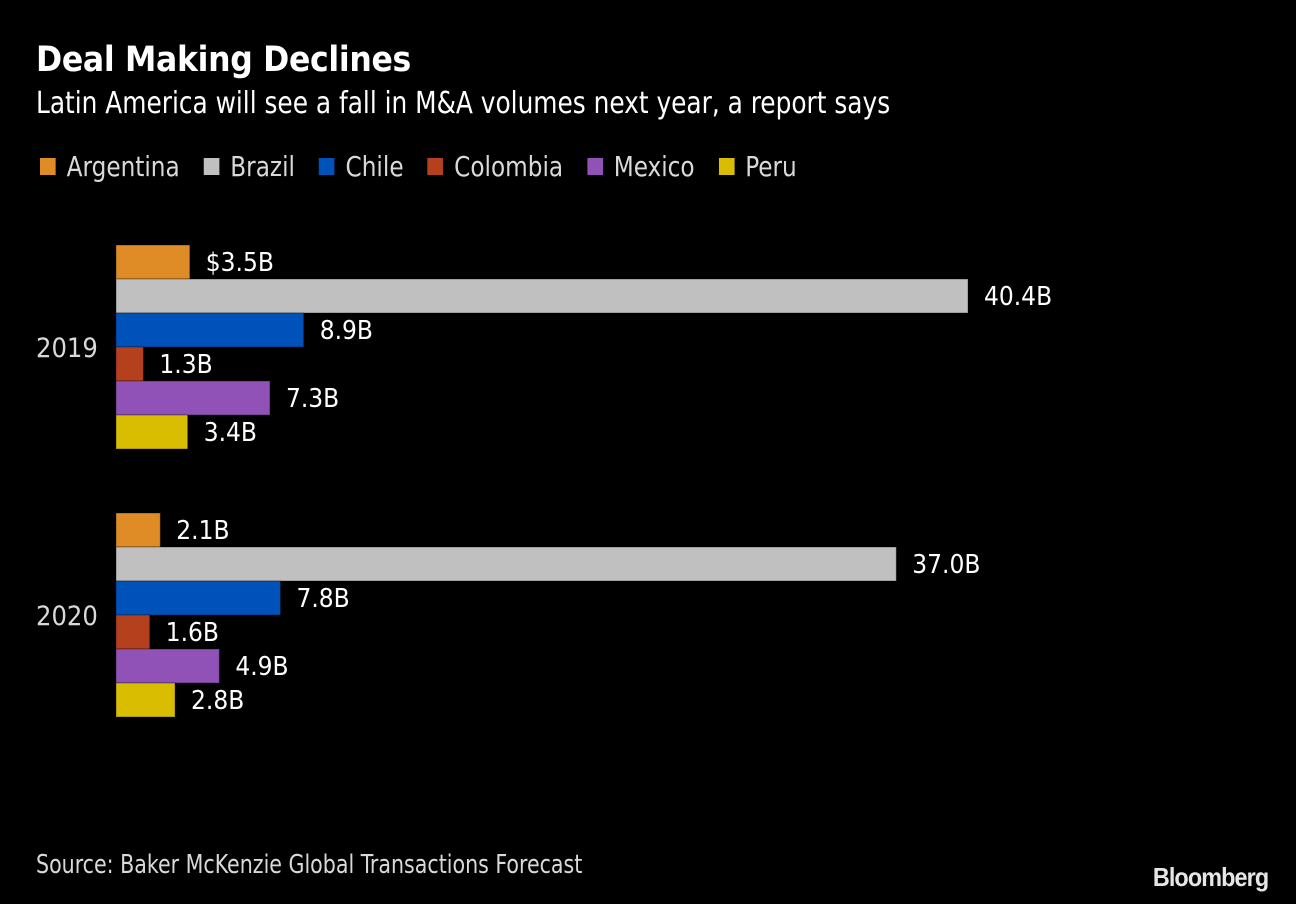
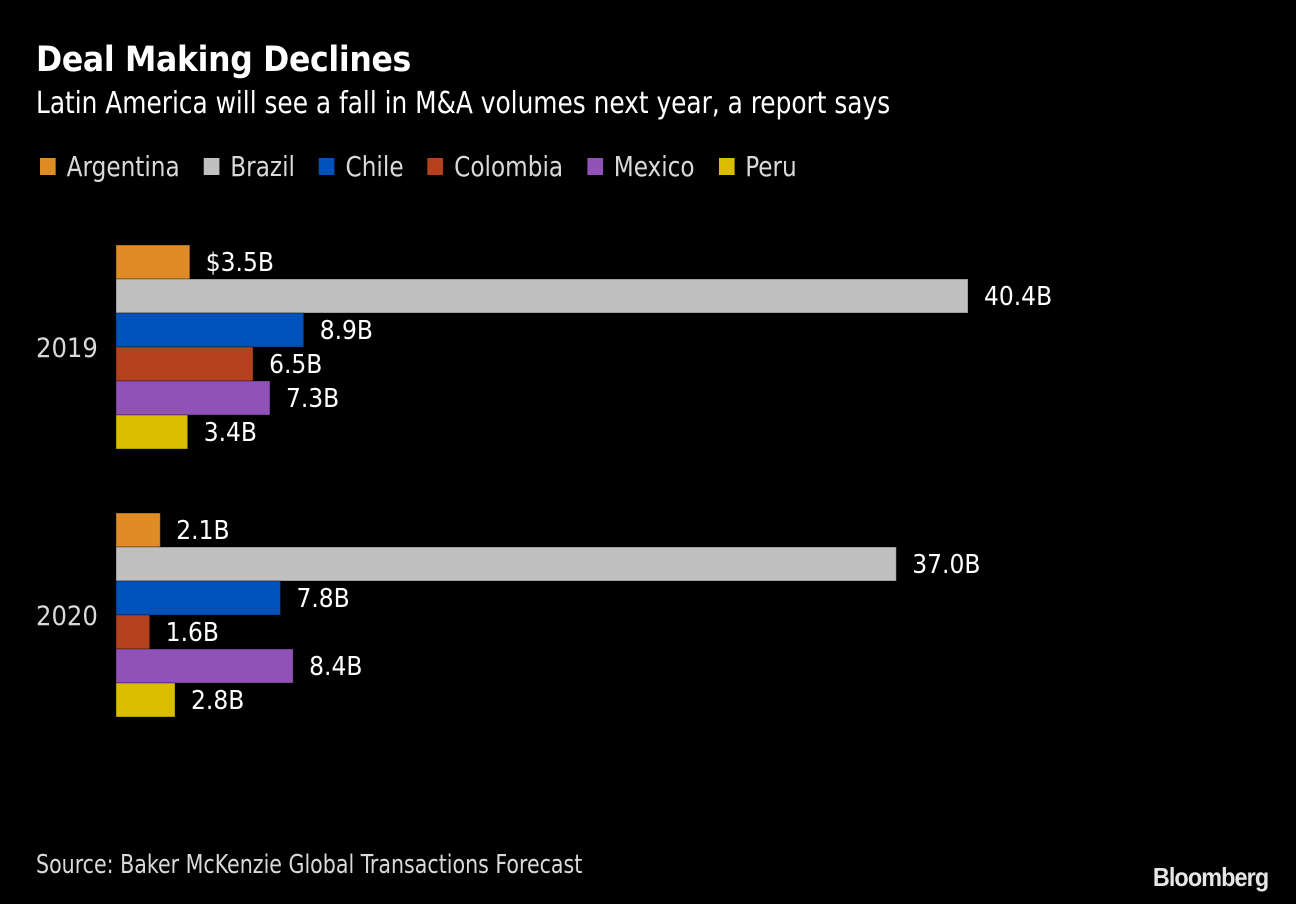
Colombia/2019: 1.3B -> 6.5B
Mexico/2020: 4.9B -> 8.4B
